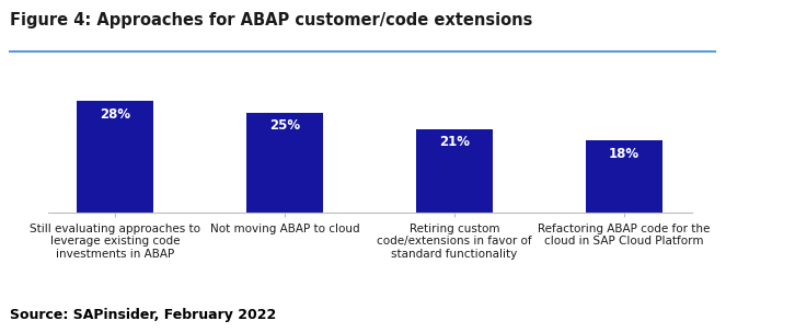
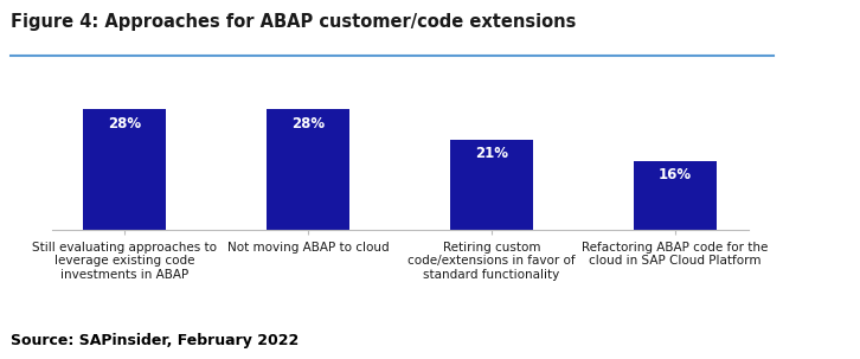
Not moving ABAP to cloud: 25% -> 28%
Refactoring ABAP code for the cloud in SAP Cloud Platform: 18% -> 16%
